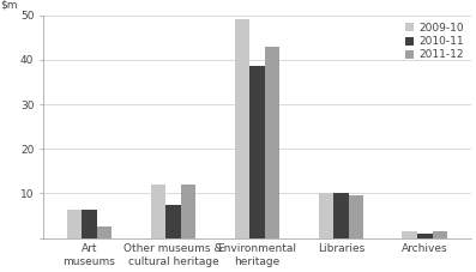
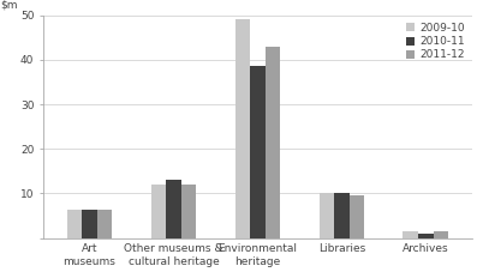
2011-12/Art museums: 2.5 -> 6.3
2010-11/Other museums & cultural heritage: 7.5 -> 13.0
